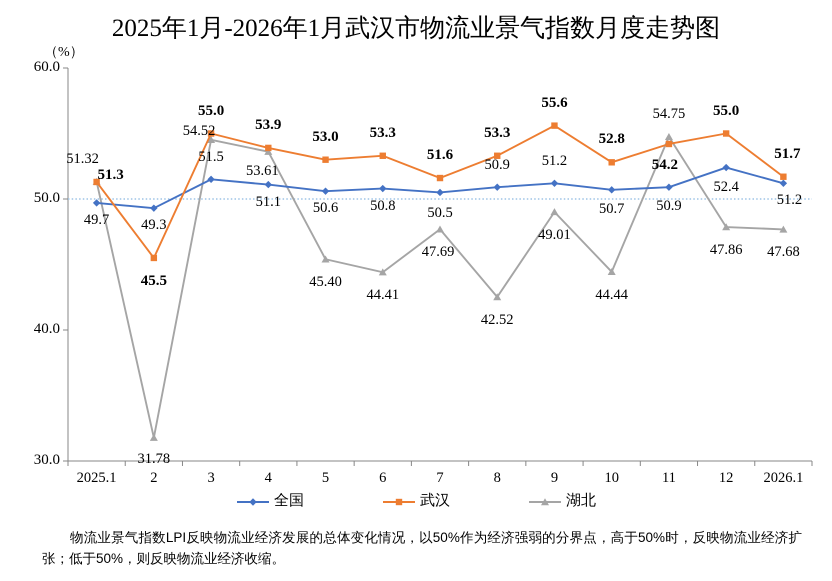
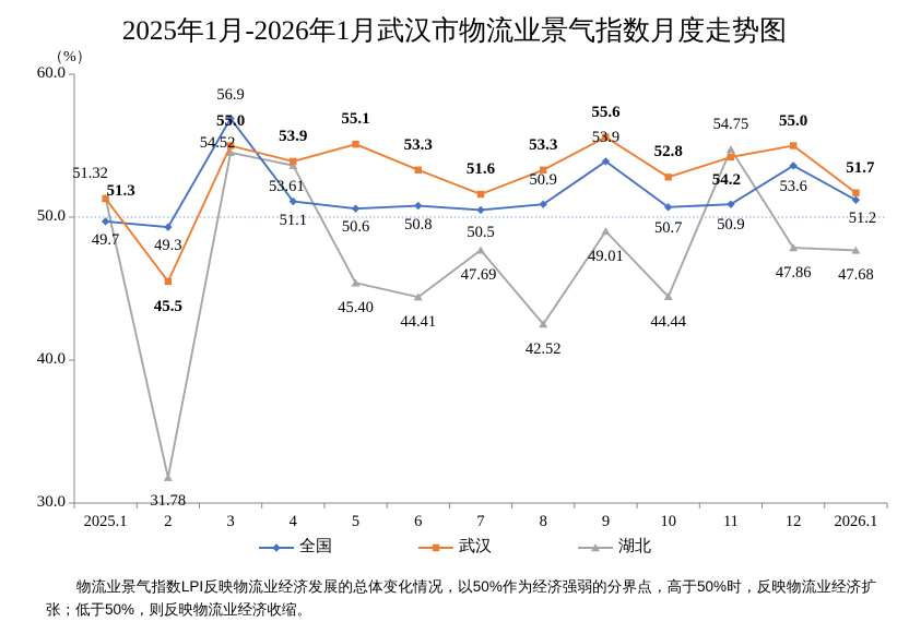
全国/3: 51.5 -> 56.9
武汉/5: 53.0 -> 55.1
全国/9: 51.2 -> 53.9
全国/12: 52.4 -> 53.6
